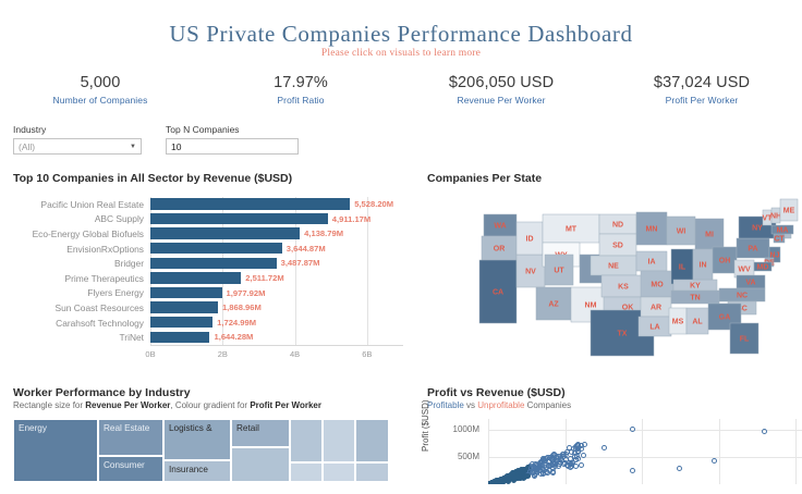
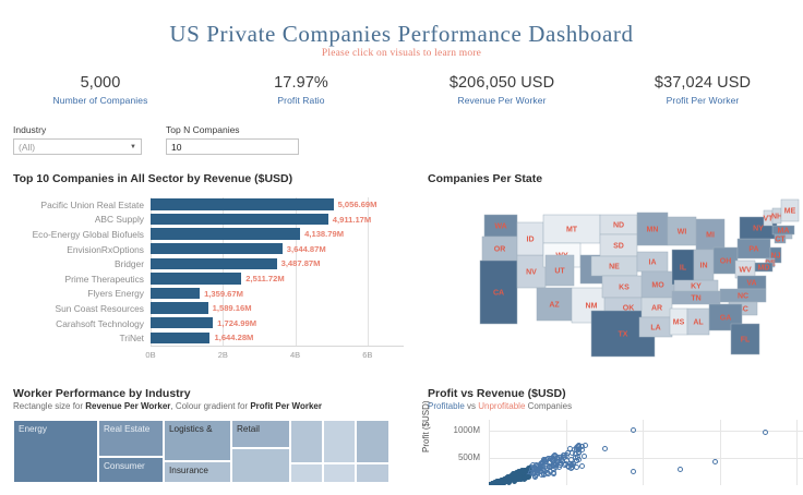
Top 10 Companies in All Sector by Revenue ($USD)/Pacific Union Real Estate: 5,528.20M -> 5,056.69M
Top 10 Companies in All Sector by Revenue ($USD)/Flyers Energy: 1,977.92M -> 1,359.67M
Top 10 Companies in All Sector by Revenue ($USD)/Sun Coast Resources: 1,868.96M -> 1,589.16M
